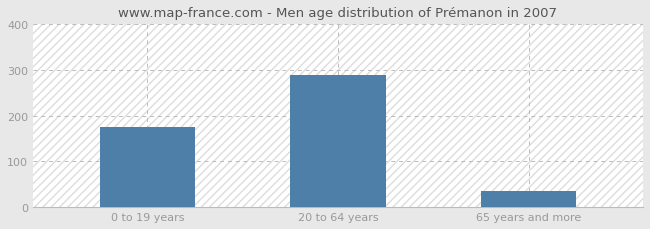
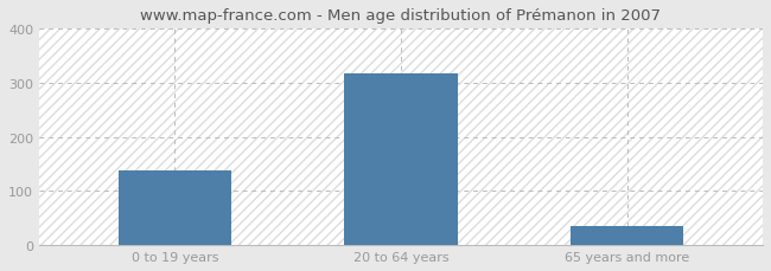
0 to 19 years: 175 -> 138
20 to 64 years: 290 -> 318
